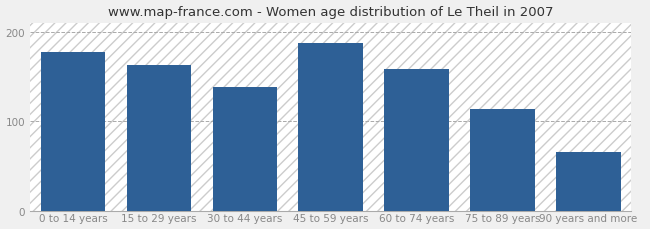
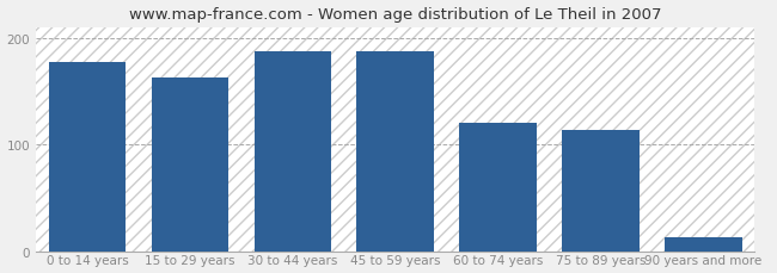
30 to 44 years: 138 -> 188
60 to 74 years: 158 -> 120
90 years and more: 66 -> 13
